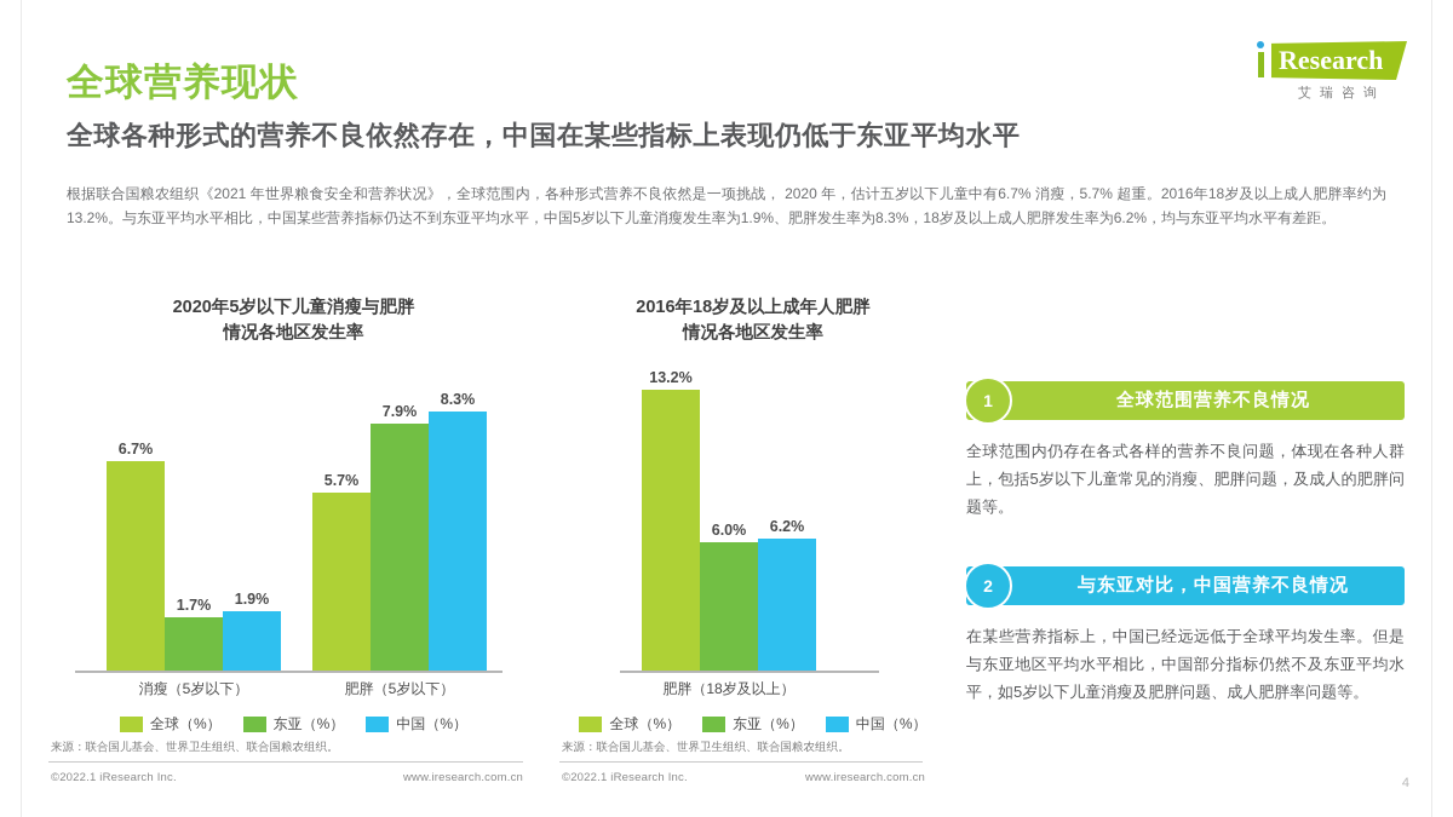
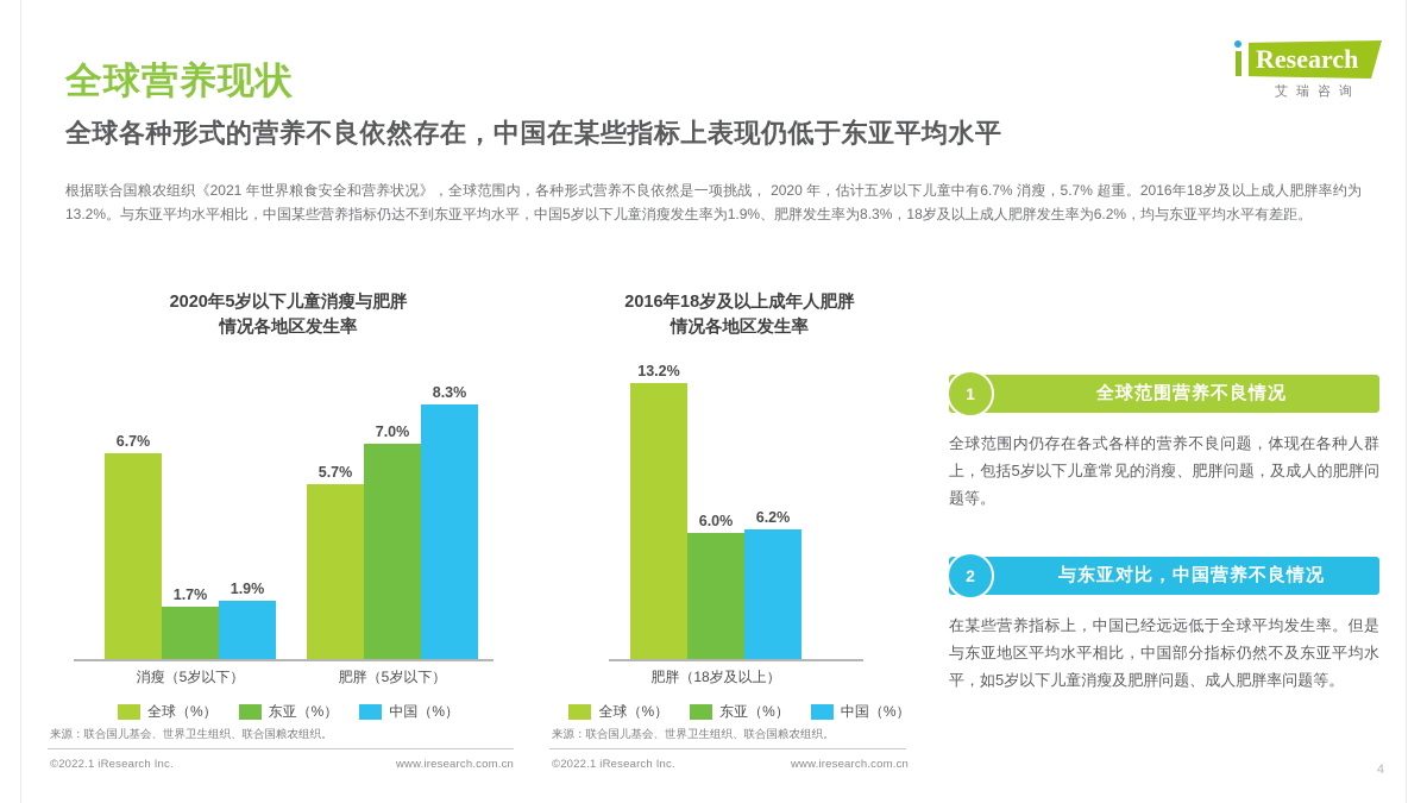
2020年5岁以下儿童消瘦与肥胖 情况各地区发生率/东亚（%）/肥胖（5岁以下）: 7.9% -> 7.0%
